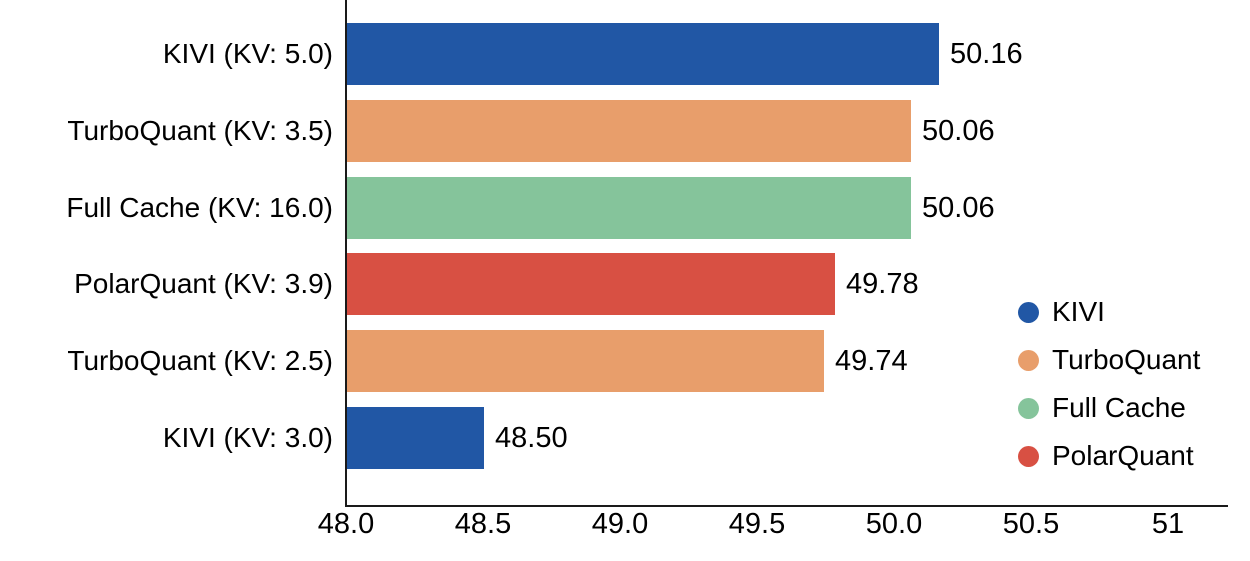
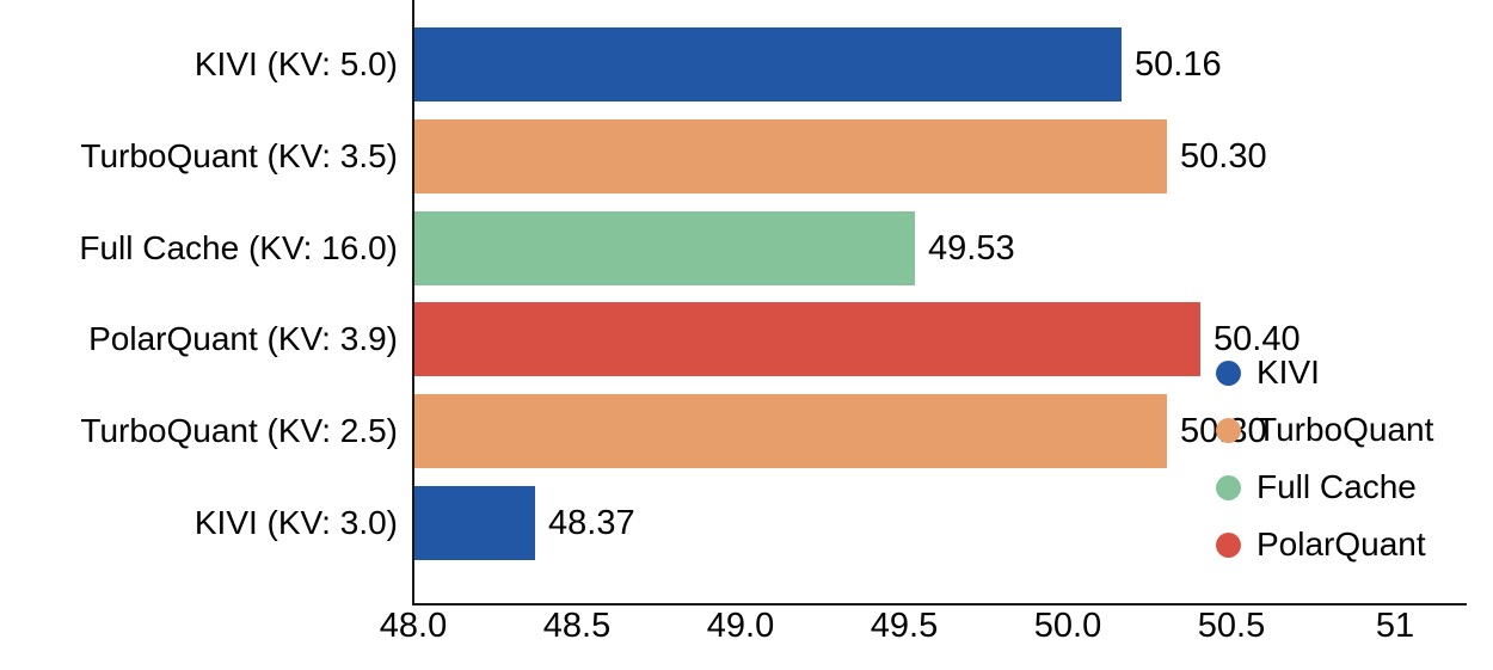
TurboQuant (KV: 3.5): 50.06 -> 50.30
Full Cache (KV: 16.0): 50.06 -> 49.53
PolarQuant (KV: 3.9): 49.78 -> 50.40
TurboQuant (KV: 2.5): 49.74 -> 50.30
KIVI (KV: 3.0): 48.50 -> 48.37
